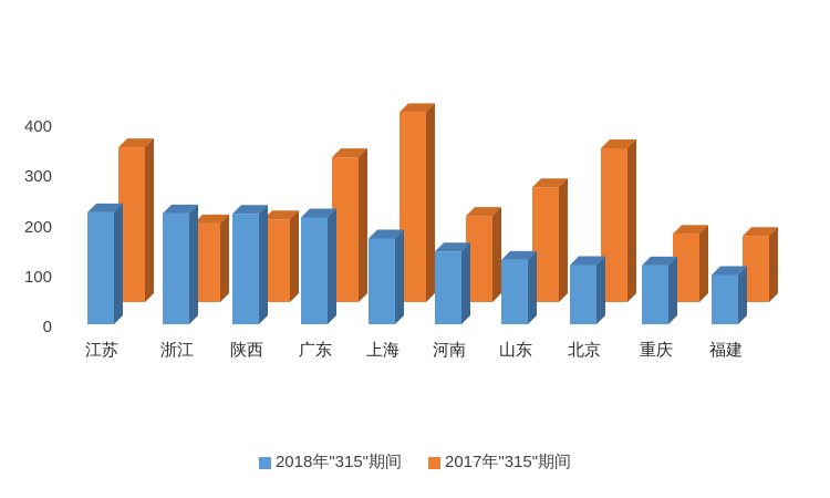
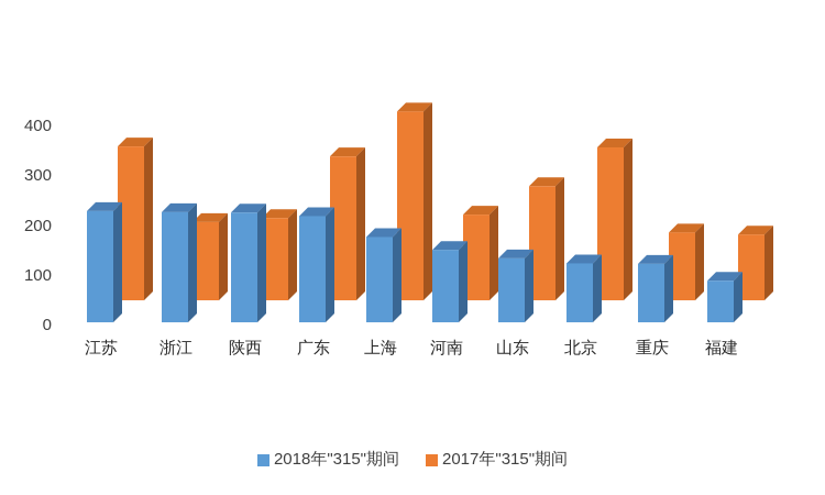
2018年"315"期间/福建: 100 -> 90
